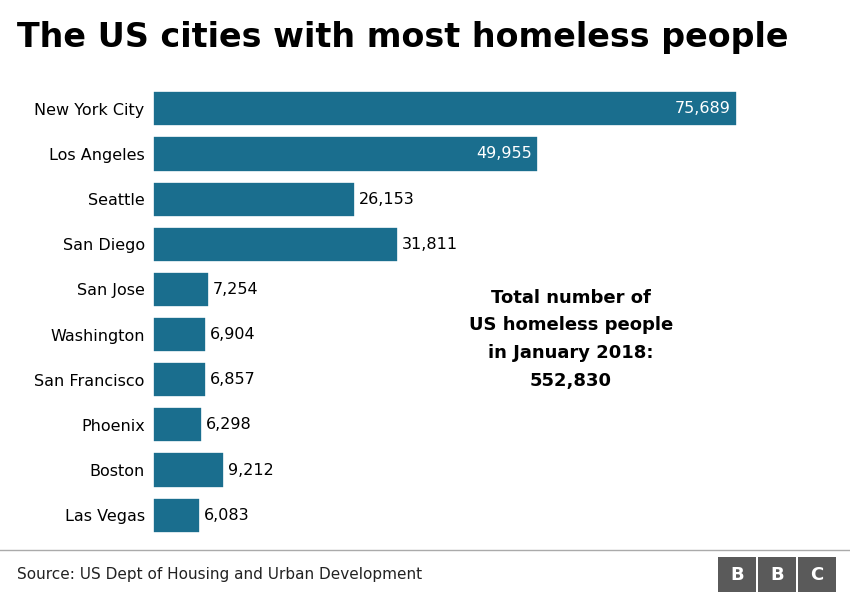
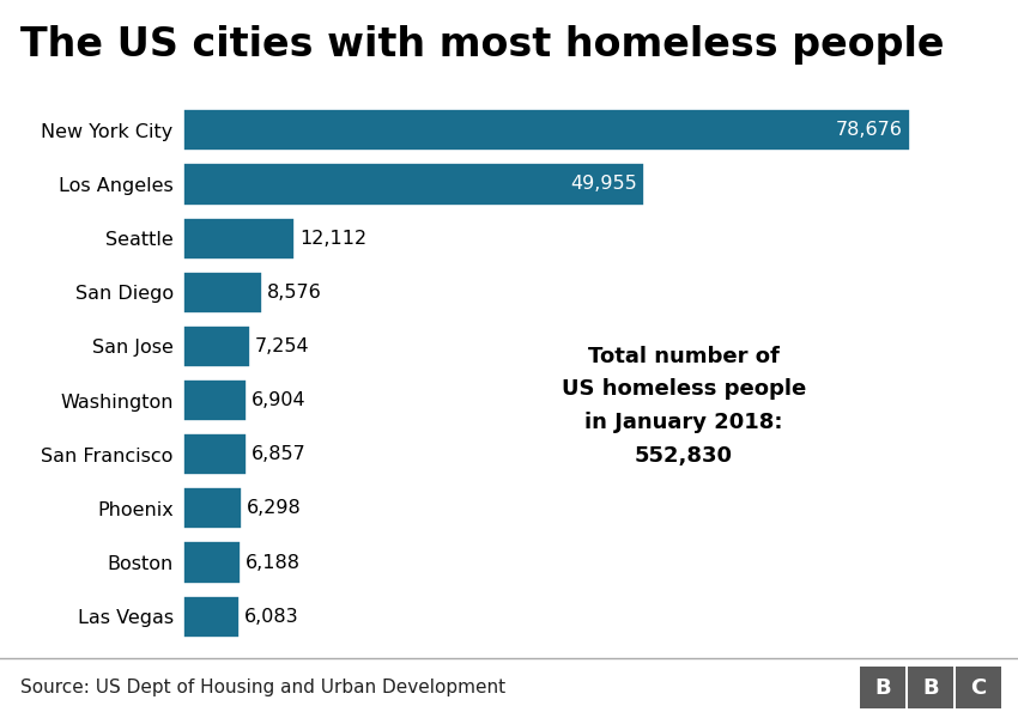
New York City: 75,689 -> 78,676
Seattle: 26,153 -> 12,112
San Diego: 31,811 -> 8,576
Boston: 9,212 -> 6,188
